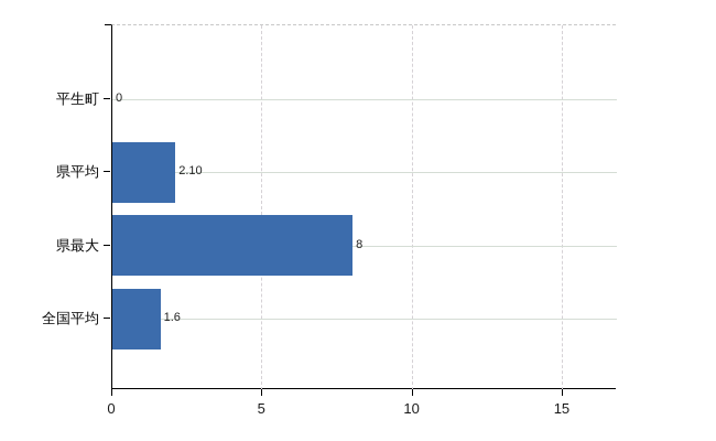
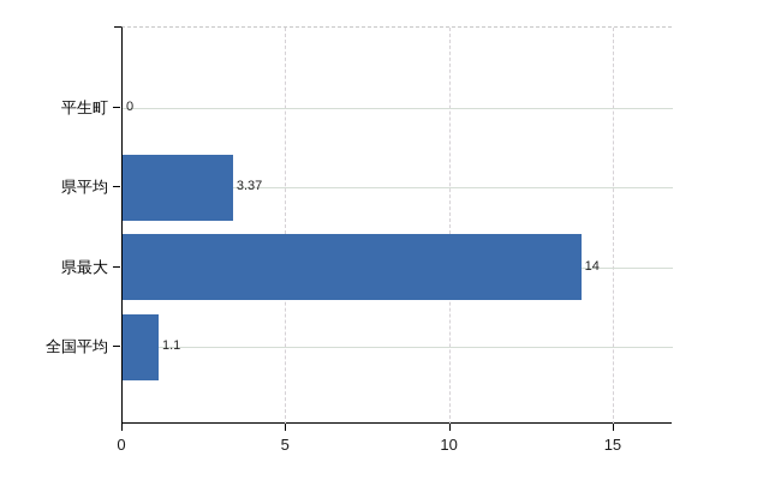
県平均: 2.10 -> 3.37
県最大: 8 -> 14
全国平均: 1.6 -> 1.1
